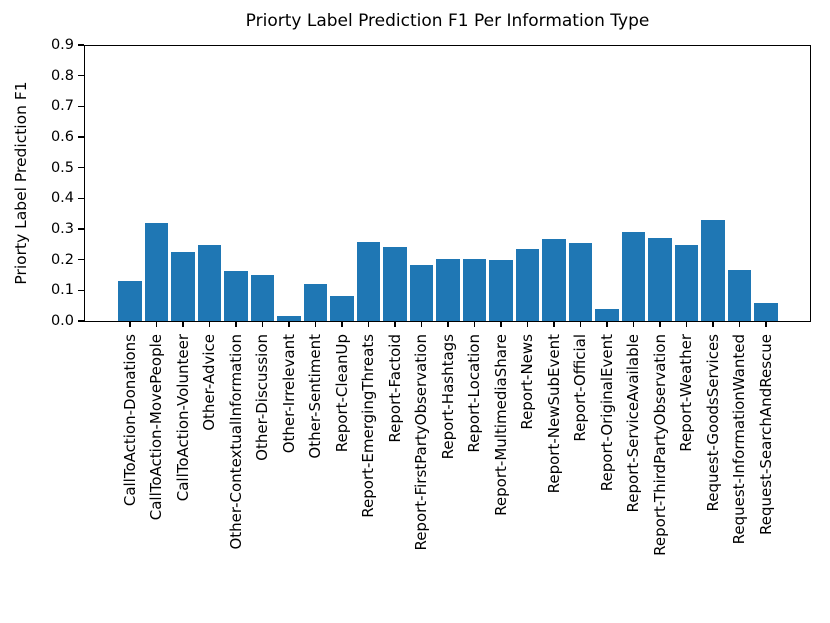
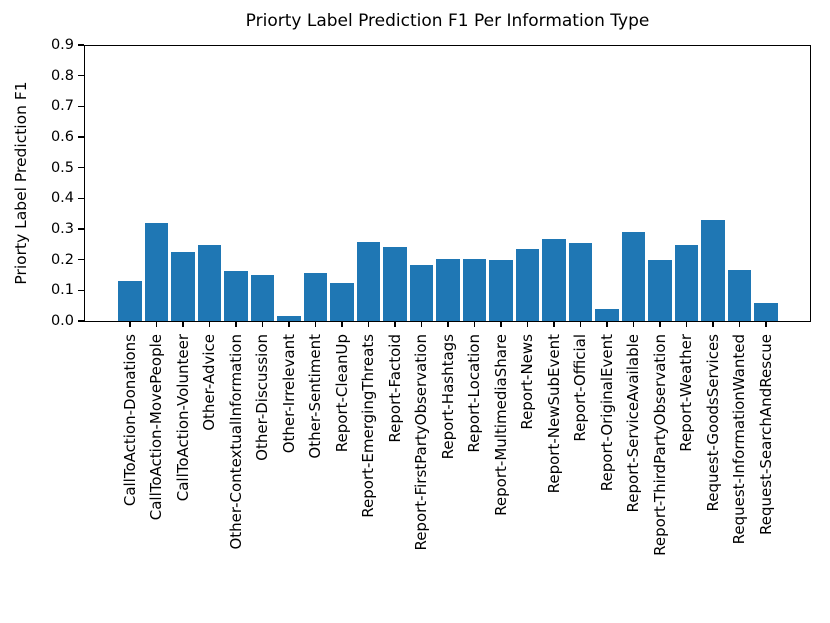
Other-Sentiment: 0.12 -> 0.16
Report-CleanUp: 0.08 -> 0.12
Report-ThirdPartyObservation: 0.27 -> 0.20
